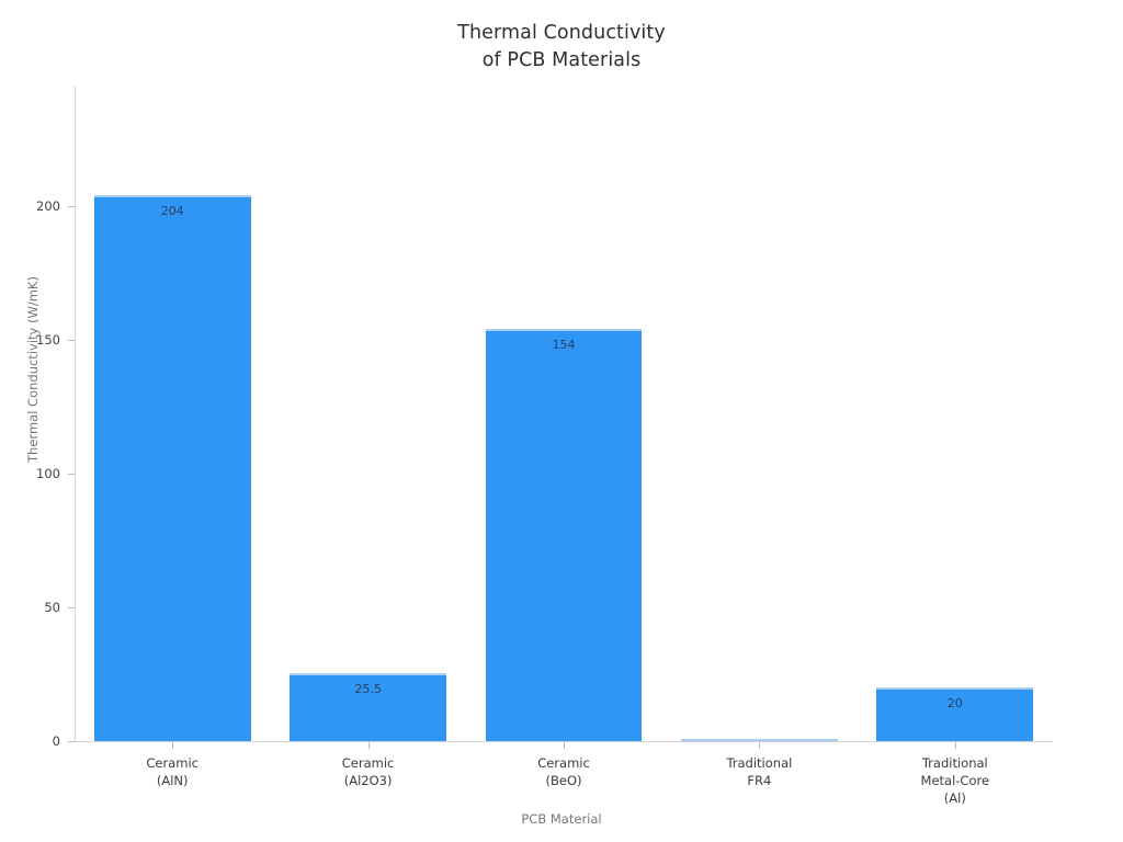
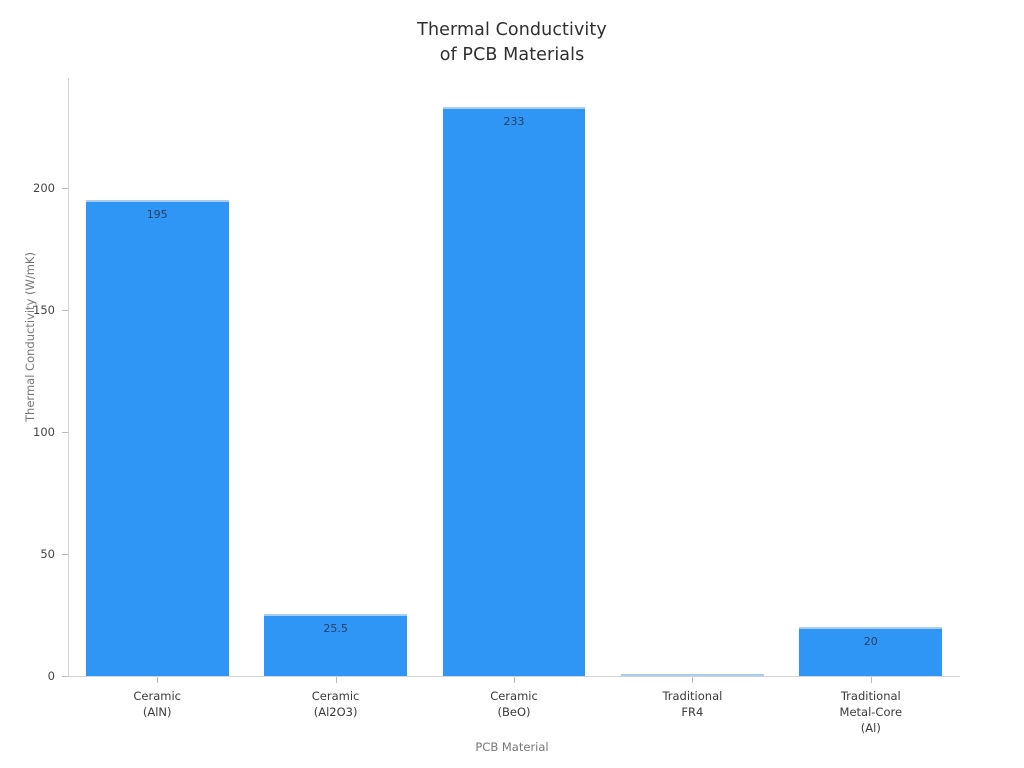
Ceramic (AlN): 204 -> 195
Ceramic (BeO): 154 -> 233
